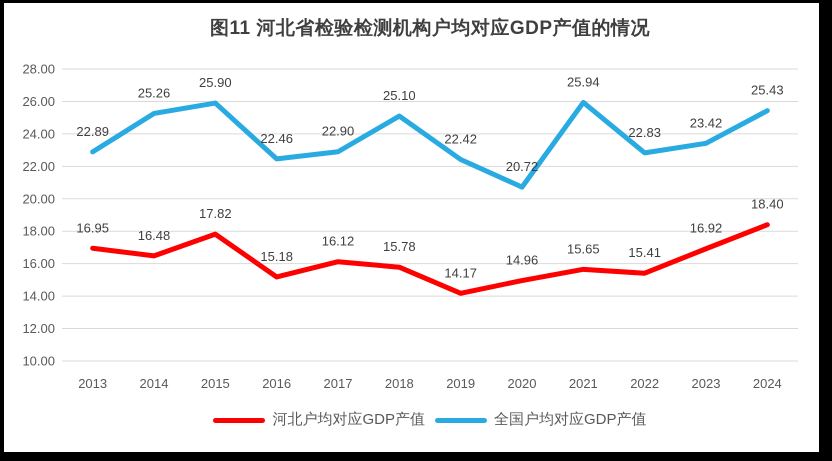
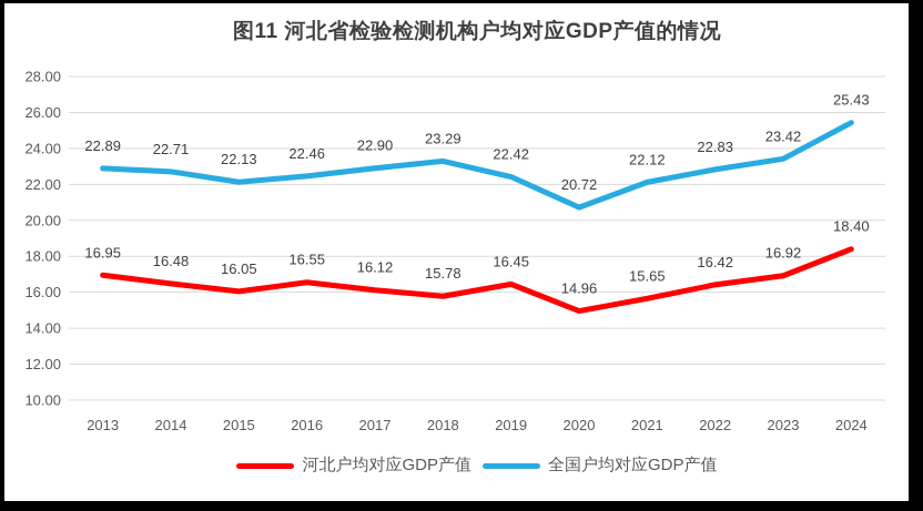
全国户均对应GDP产值/2014: 25.26 -> 22.71
河北户均对应GDP产值/2015: 17.82 -> 16.05
全国户均对应GDP产值/2015: 25.90 -> 22.13
河北户均对应GDP产值/2016: 15.18 -> 16.55
全国户均对应GDP产值/2018: 25.10 -> 23.29
河北户均对应GDP产值/2019: 14.17 -> 16.45
全国户均对应GDP产值/2021: 25.94 -> 22.12
河北户均对应GDP产值/2022: 15.41 -> 16.42
